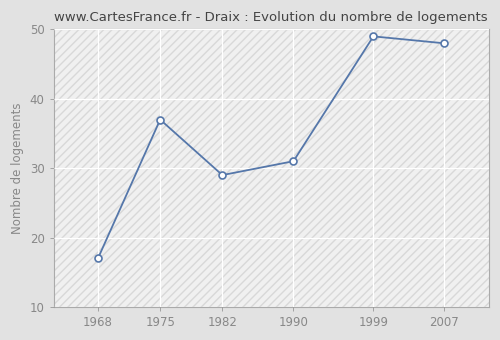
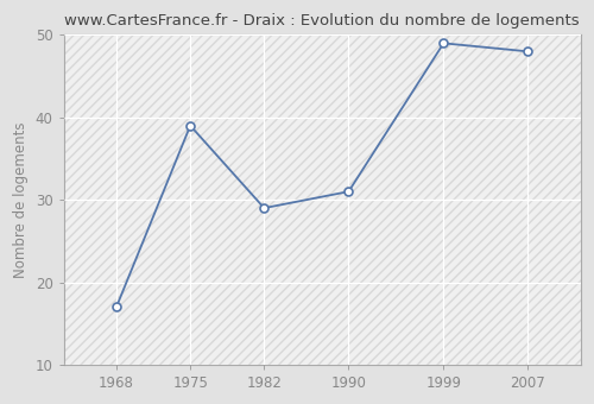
1975: 37 -> 39
